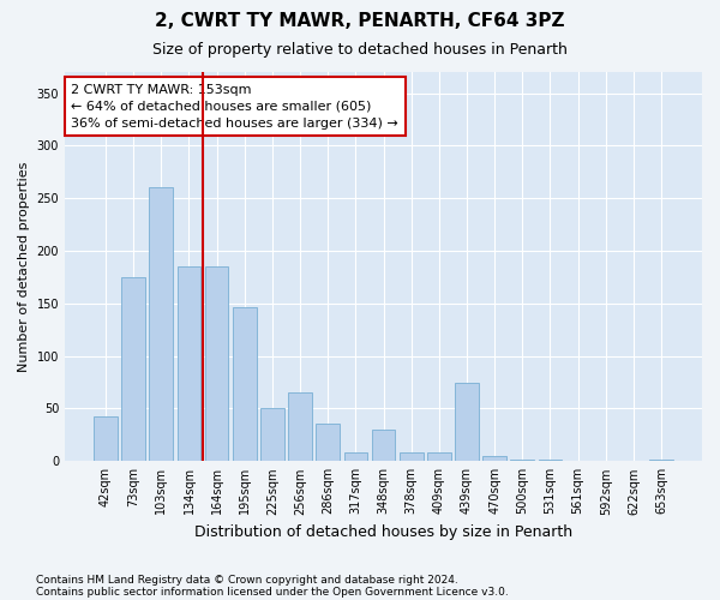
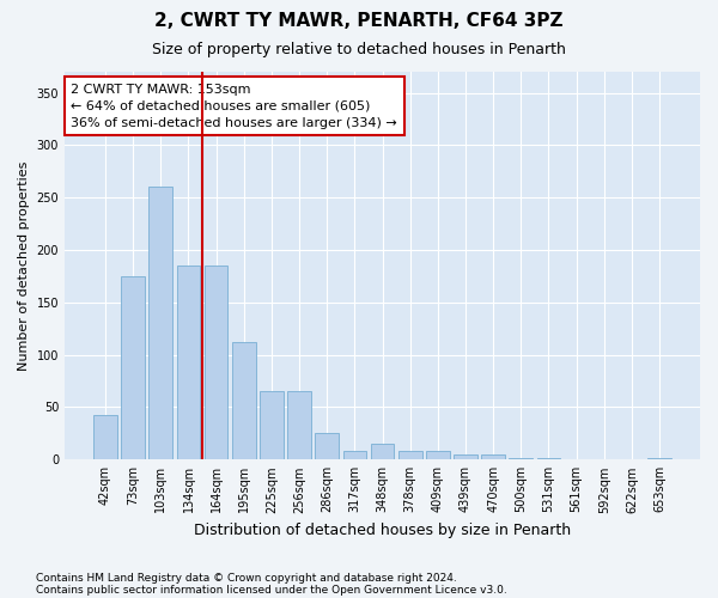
195sqm: 146 -> 112
225sqm: 50 -> 65
286sqm: 36 -> 25
348sqm: 30 -> 15
439sqm: 74 -> 5
